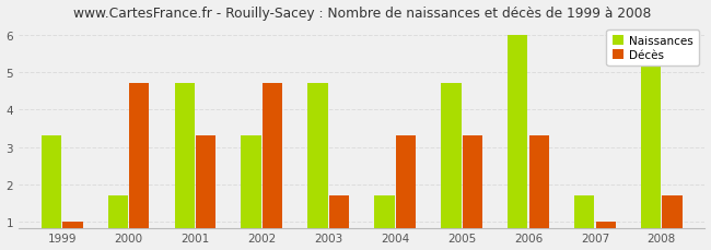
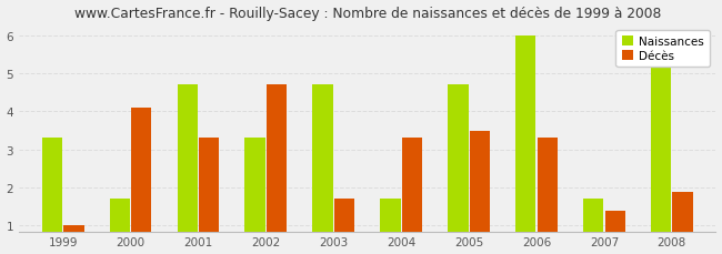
Décès/2000: 4.7 -> 4.1
Décès/2005: 3.3 -> 3.5
Décès/2007: 1.0 -> 1.4
Décès/2008: 1.7 -> 1.9
